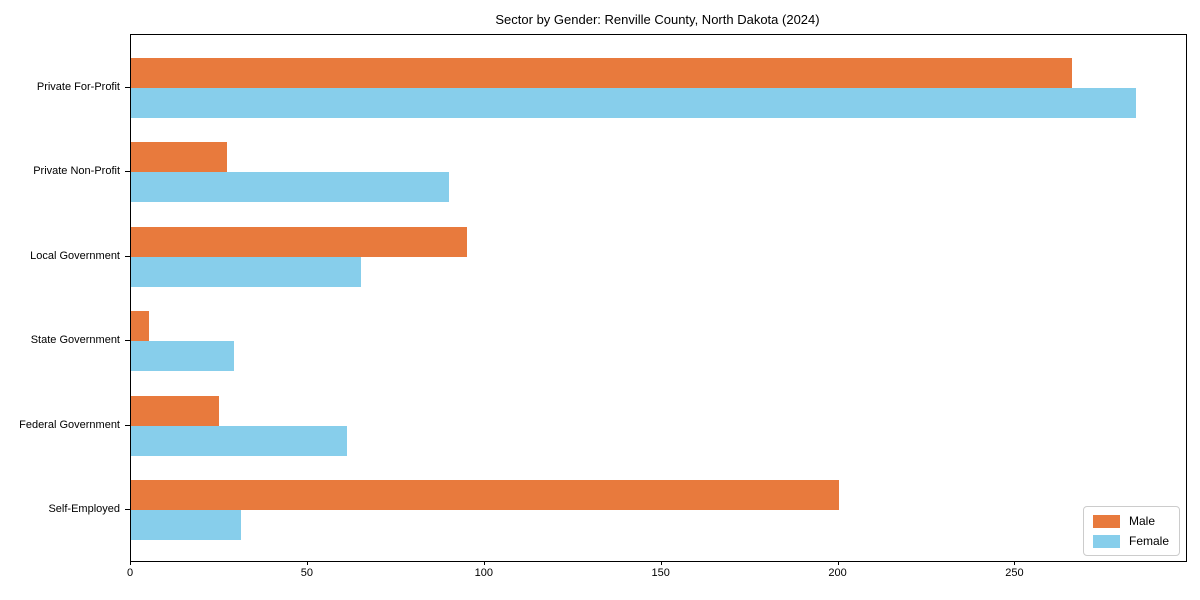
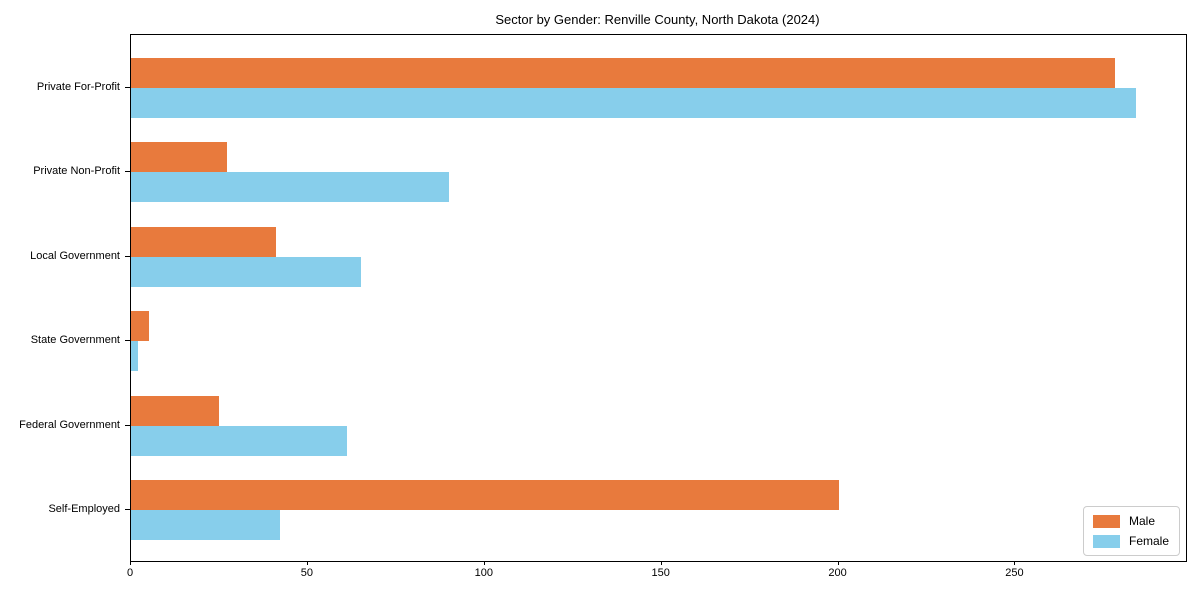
Male/Private For-Profit: 266 -> 278
Male/Local Government: 95 -> 41
Female/State Government: 29 -> 2
Female/Self-Employed: 31 -> 42
